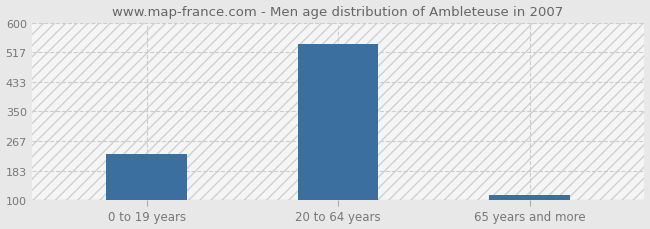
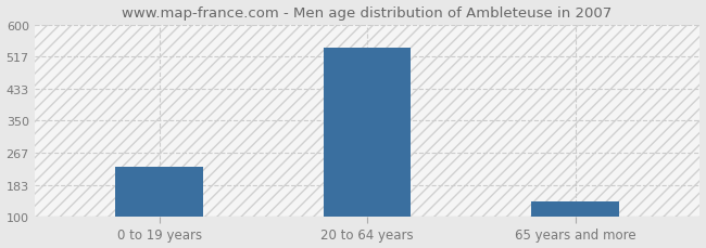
65 years and more: 115 -> 140
